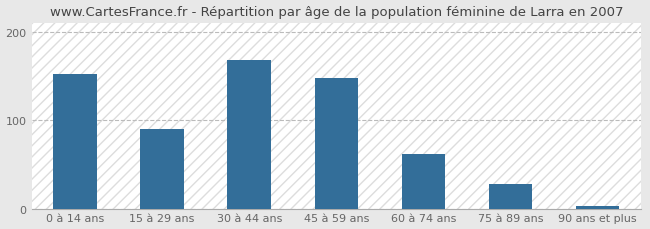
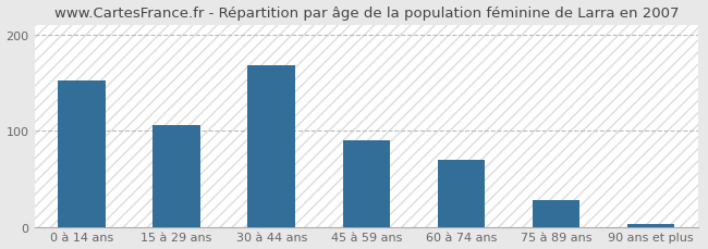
15 à 29 ans: 90 -> 106
45 à 59 ans: 148 -> 90
60 à 74 ans: 62 -> 70
